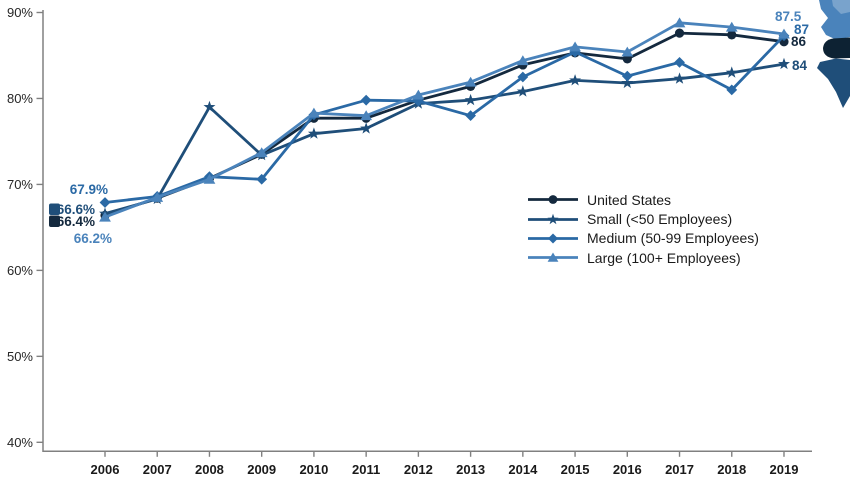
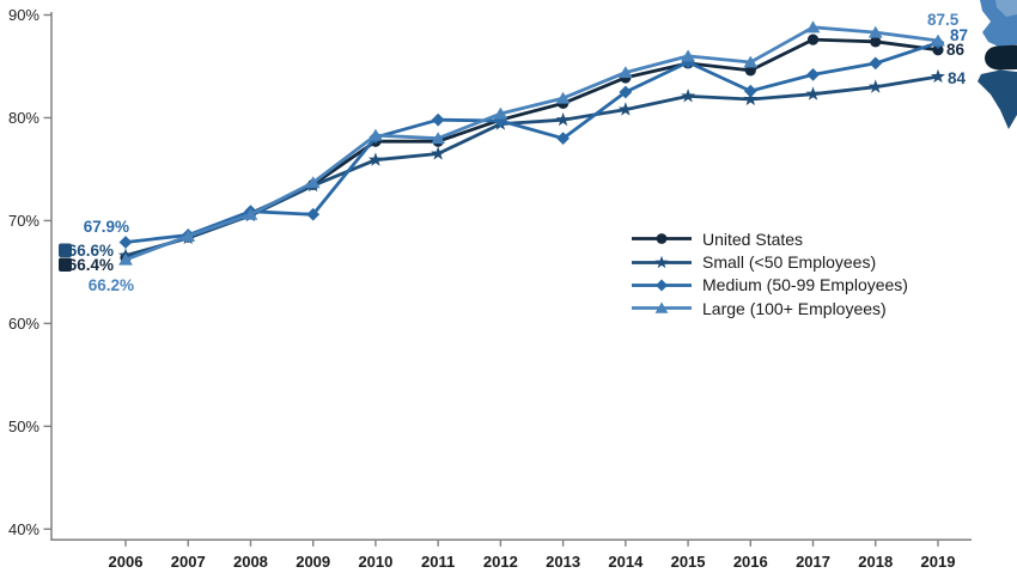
Small (<50 Employees)/2008: 79% -> 70%
Medium (50-99 Employees)/2018: 81% -> 85%
